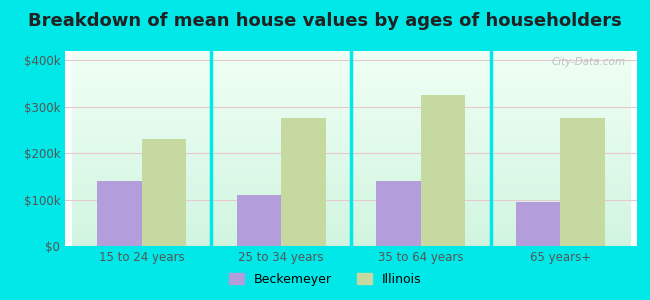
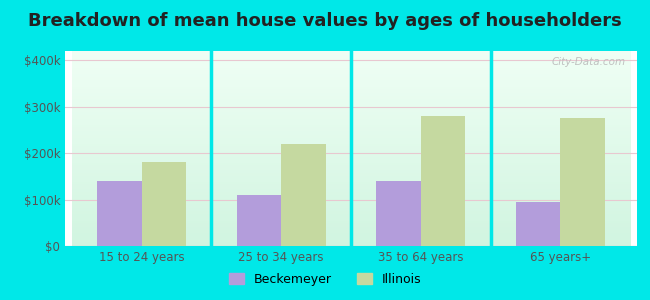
Illinois/15 to 24 years: $230k -> $180k
Illinois/25 to 34 years: $275k -> $220k
Illinois/35 to 64 years: $325k -> $280k
